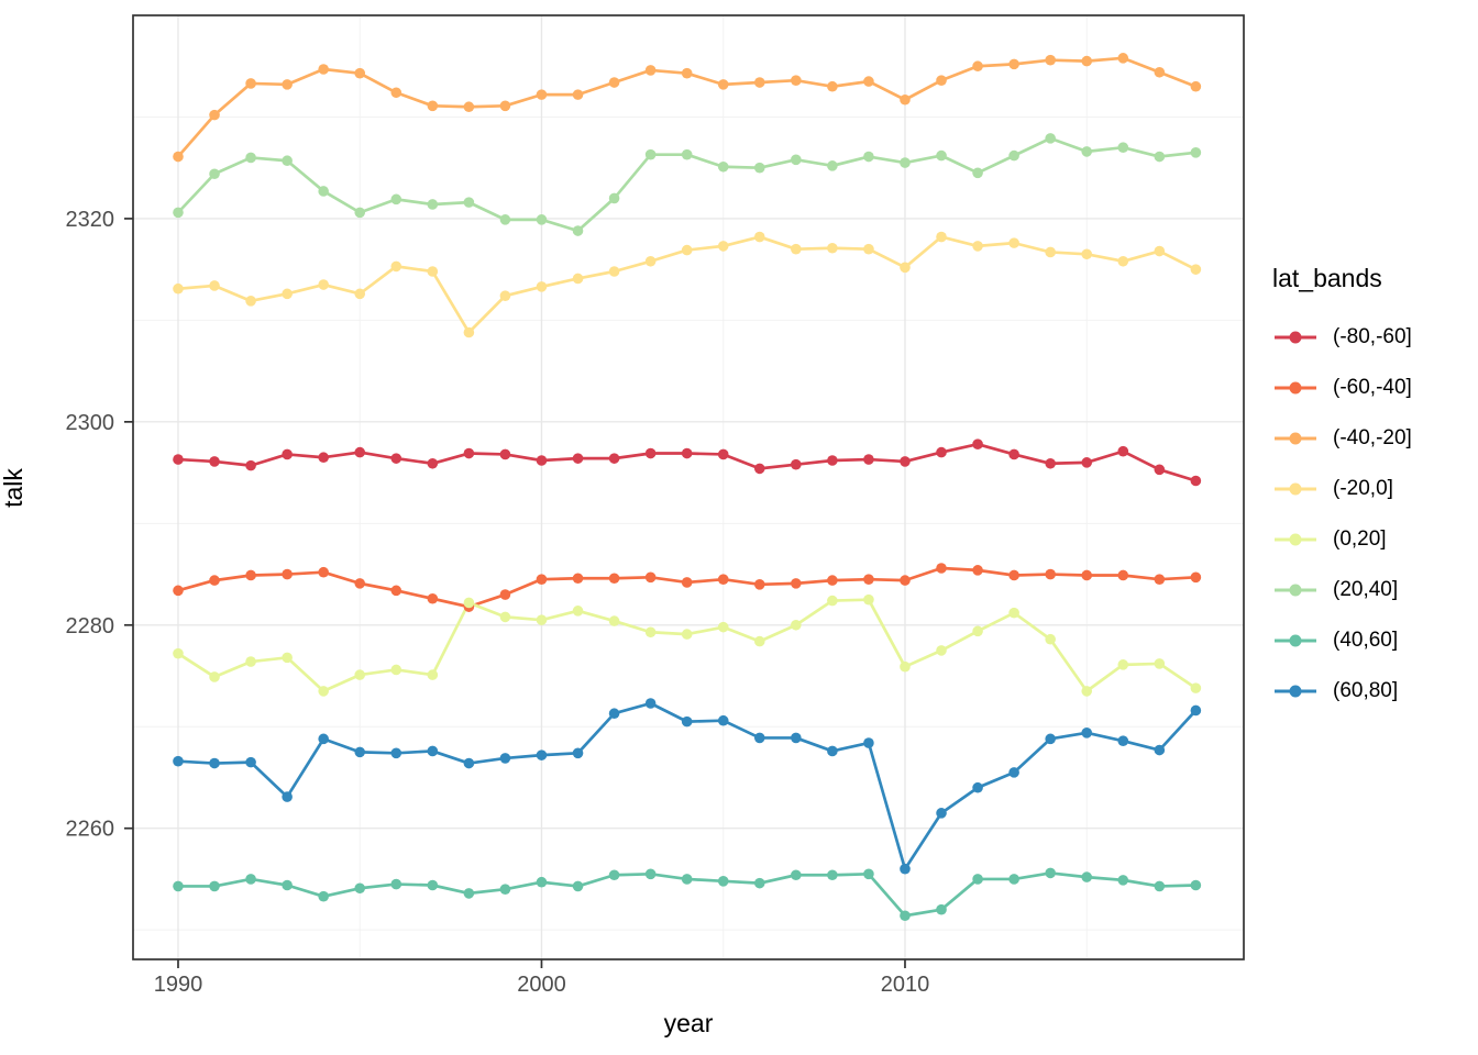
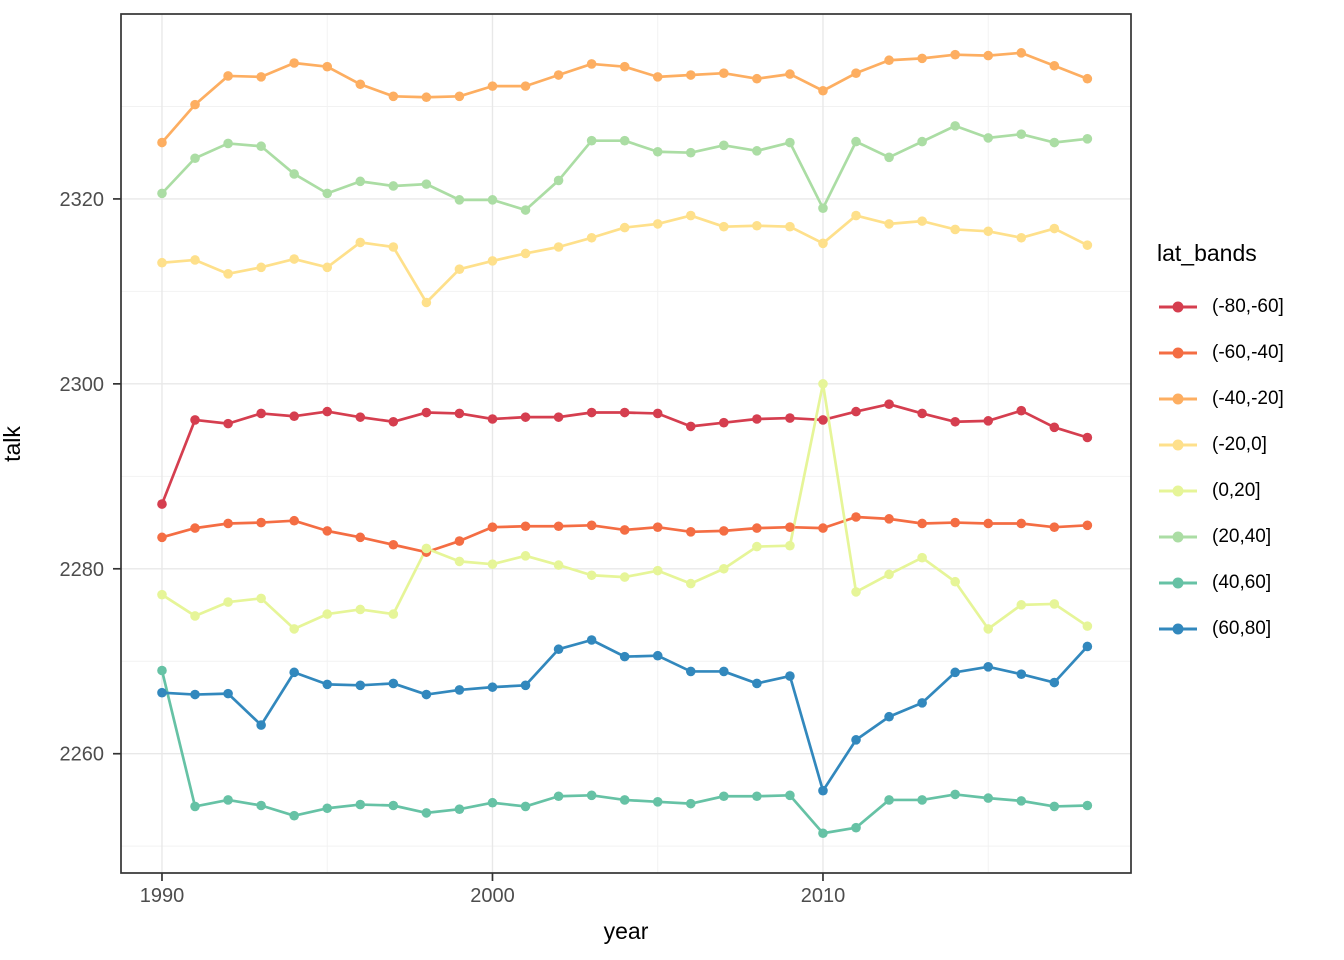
(-80,-60]/1990: 2296 -> 2287
(40,60]/1990: 2254 -> 2269
(0,20]/2010: 2276 -> 2300
(20,40]/2010: 2326 -> 2319
